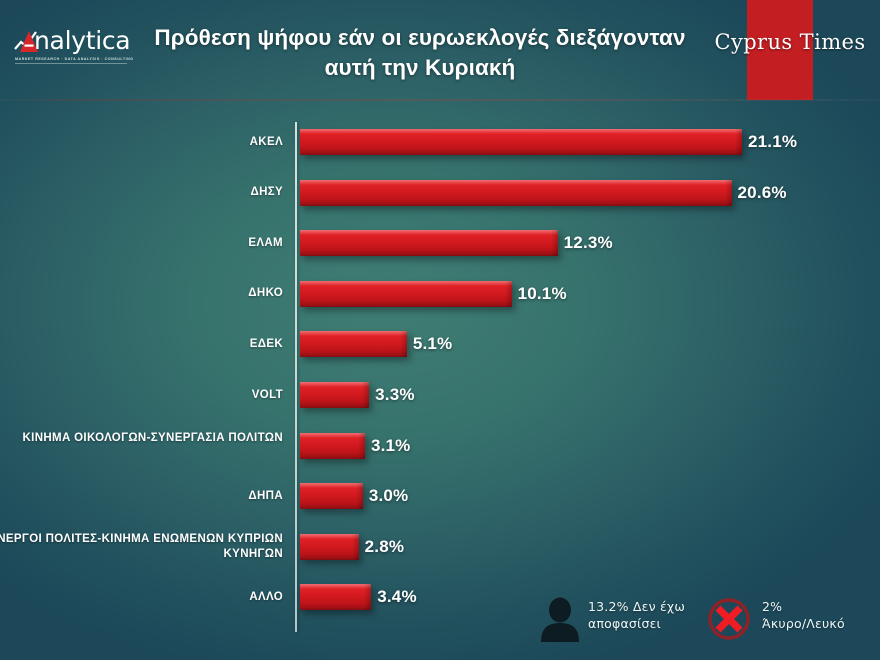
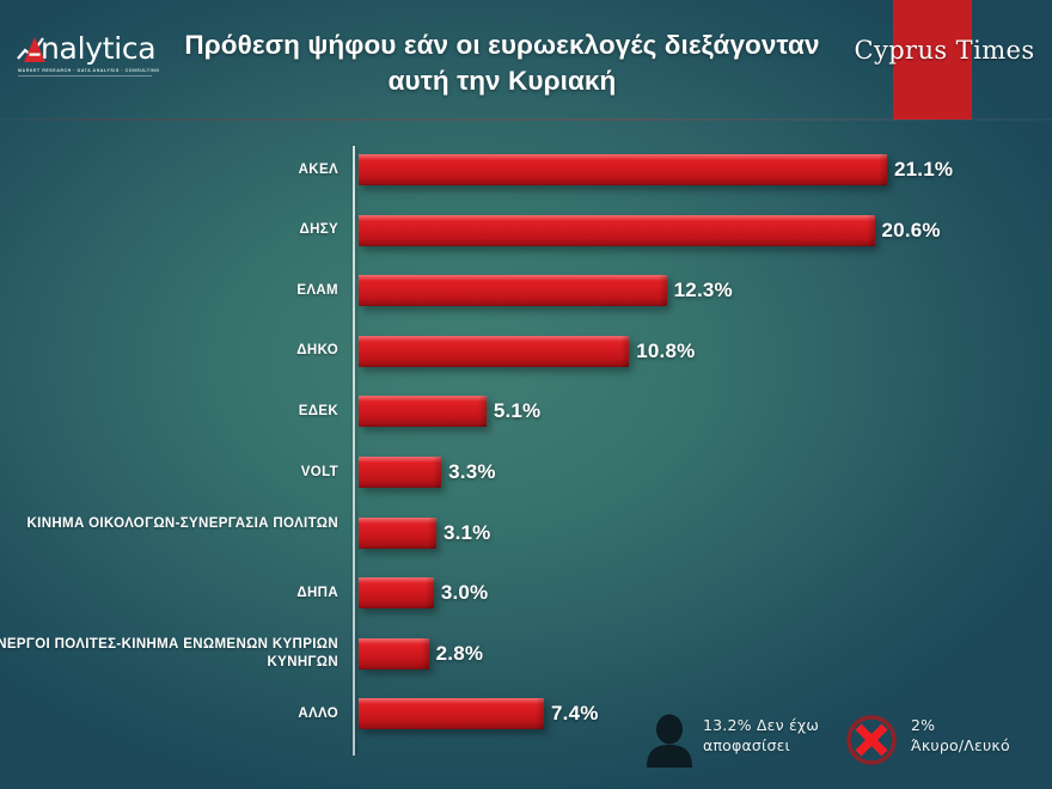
ΔΗΚΟ: 10.1% -> 10.8%
ΑΛΛΟ: 3.4% -> 7.4%
